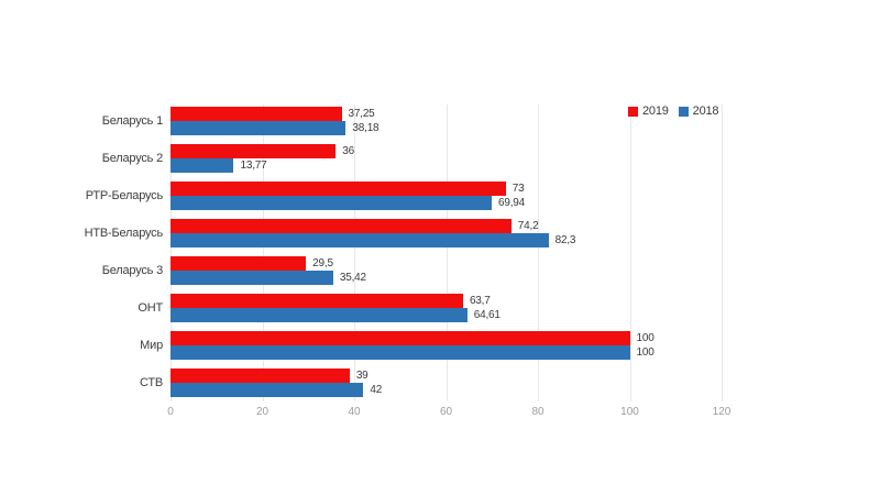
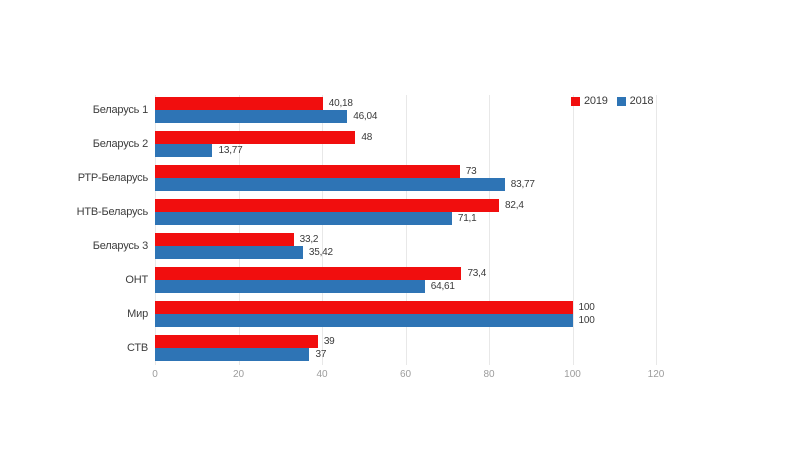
2019/Беларусь 1: 37,25 -> 40,18
2018/Беларусь 1: 38,18 -> 46,04
2019/Беларусь 2: 36 -> 48
2018/РТР-Беларусь: 69,94 -> 83,77
2019/НТВ-Беларусь: 74,2 -> 82,4
2018/НТВ-Беларусь: 82,3 -> 71,1
2019/Беларусь 3: 29,5 -> 33,2
2019/ОНТ: 63,7 -> 73,4
2018/СТВ: 42 -> 37
